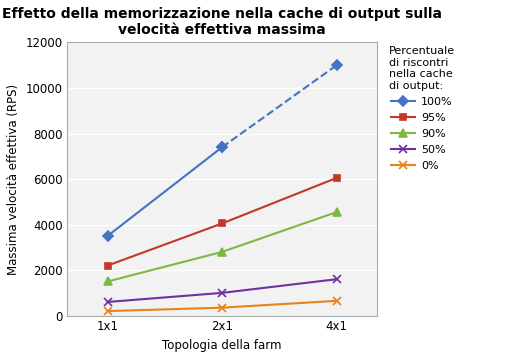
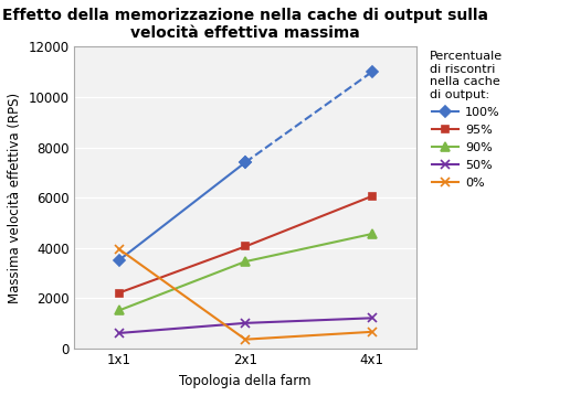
0%/1x1: 200 -> 3950
90%/2x1: 2800 -> 3450
50%/4x1: 1600 -> 1200
